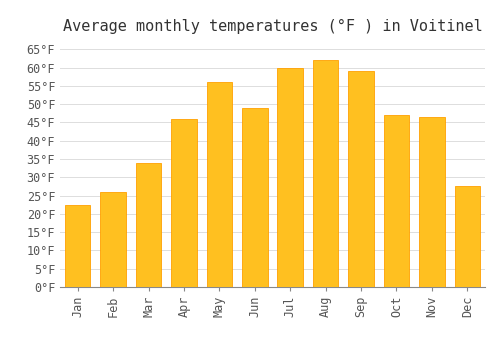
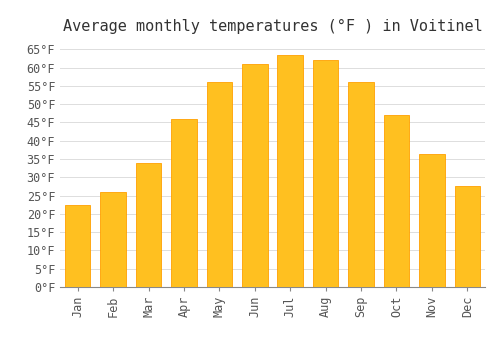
Jun: 49.0°F -> 61.0°F
Jul: 60.0°F -> 63.5°F
Sep: 59.0°F -> 56.0°F
Nov: 46.5°F -> 36.5°F
